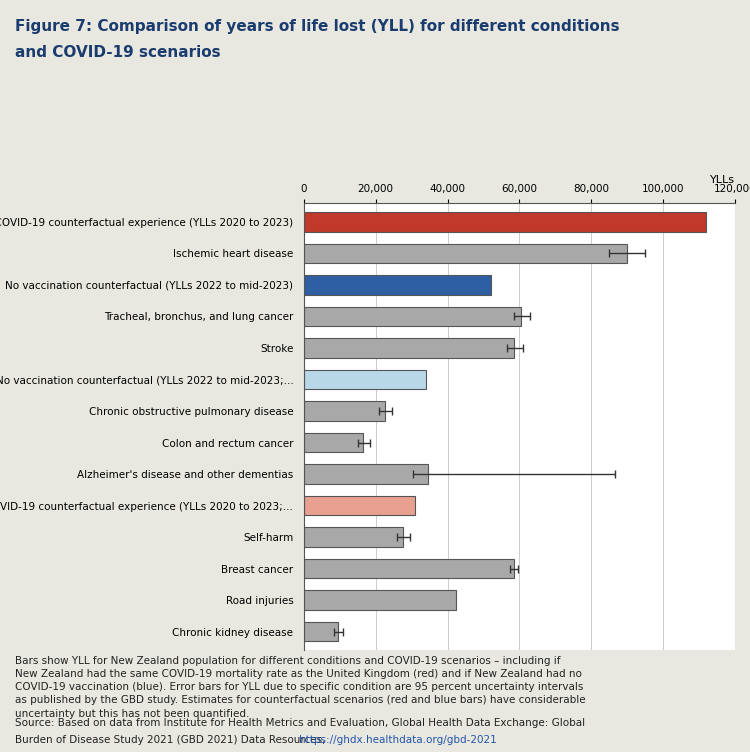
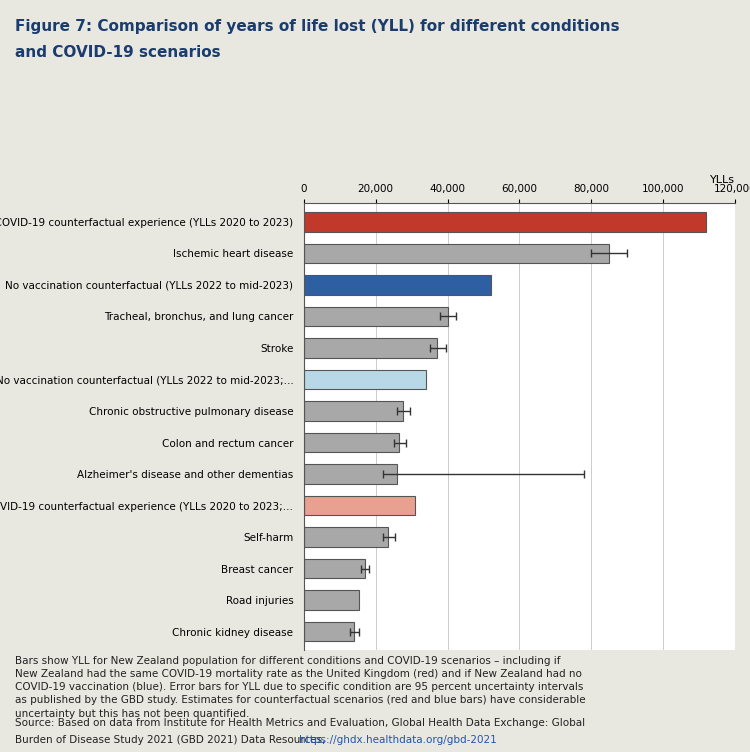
Ischemic heart disease: 90,000 -> 85,000
Tracheal, bronchus, and lung cancer: 60,500 -> 40,000
Stroke: 58,500 -> 37,000
Chronic obstructive pulmonary disease: 22,500 -> 27,500
Colon and rectum cancer: 16,500 -> 26,500
Alzheimer's disease and other dementias: 34,500 -> 26,000
Self-harm: 27,500 -> 23,500
Breast cancer: 58,500 -> 17,000
Road injuries: 42,500 -> 15,500
Chronic kidney disease: 9,500 -> 14,000
